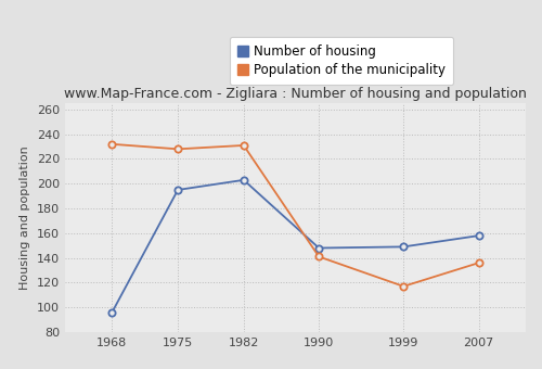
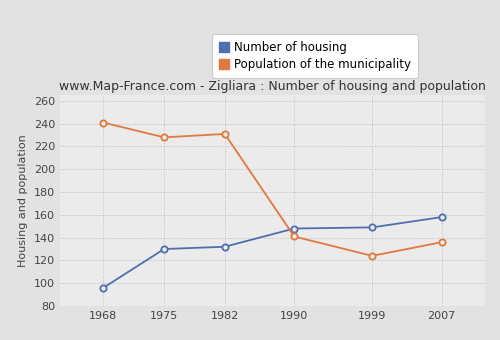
Population of the municipality/1968: 232 -> 241
Number of housing/1975: 195 -> 130
Number of housing/1982: 203 -> 132
Population of the municipality/1999: 117 -> 124
